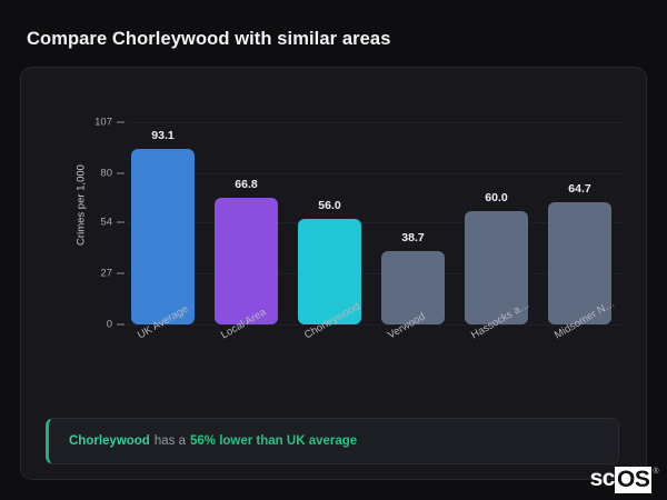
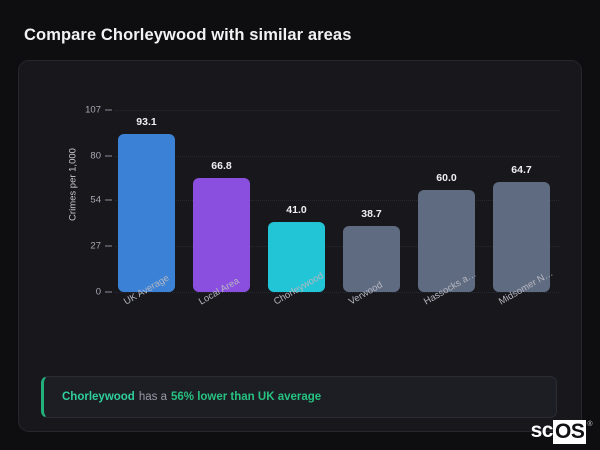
Chorleywood: 56.0 -> 41.0
